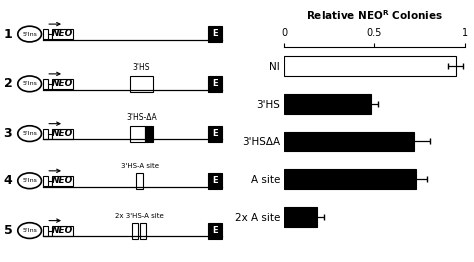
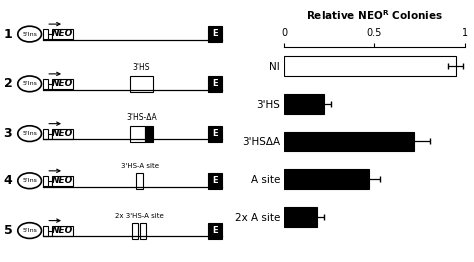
3'HS: 0.48 -> 0.22
A site: 0.73 -> 0.47
